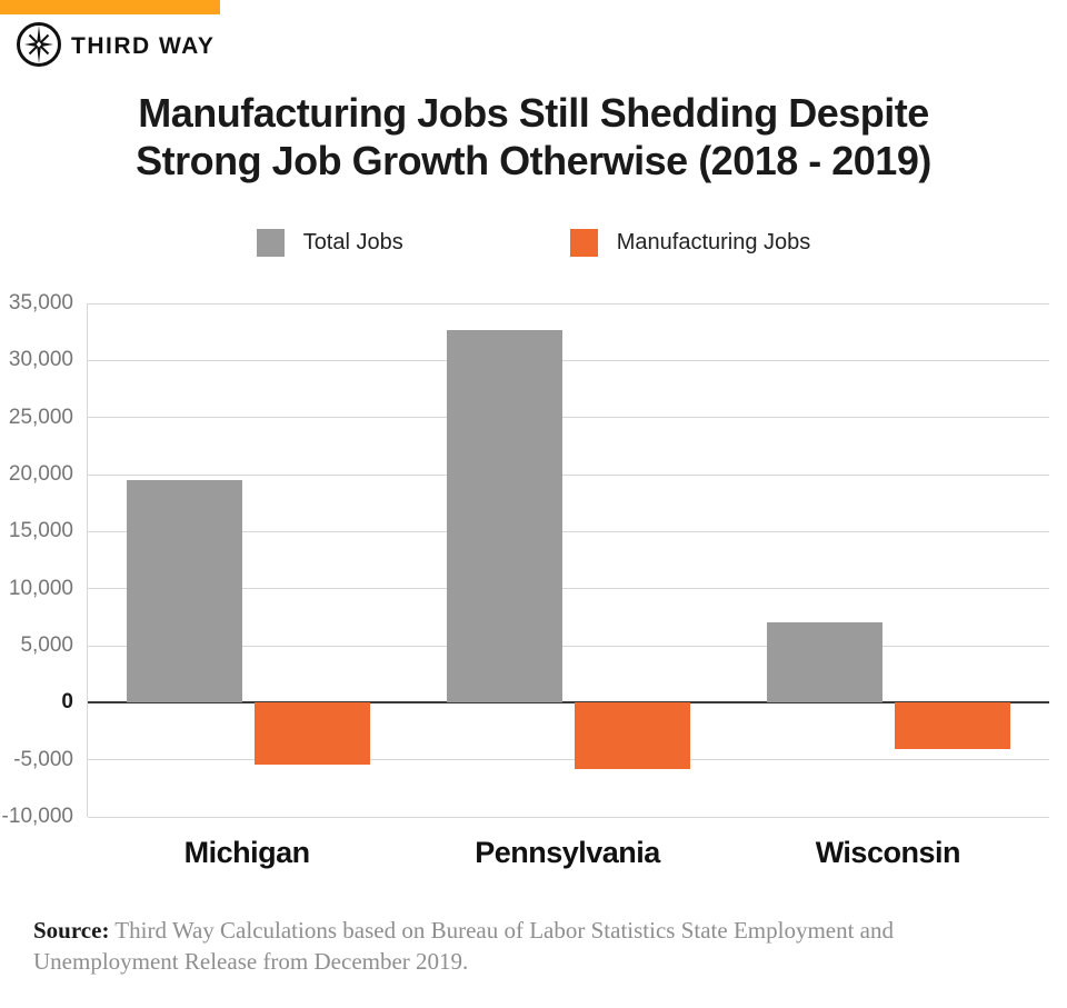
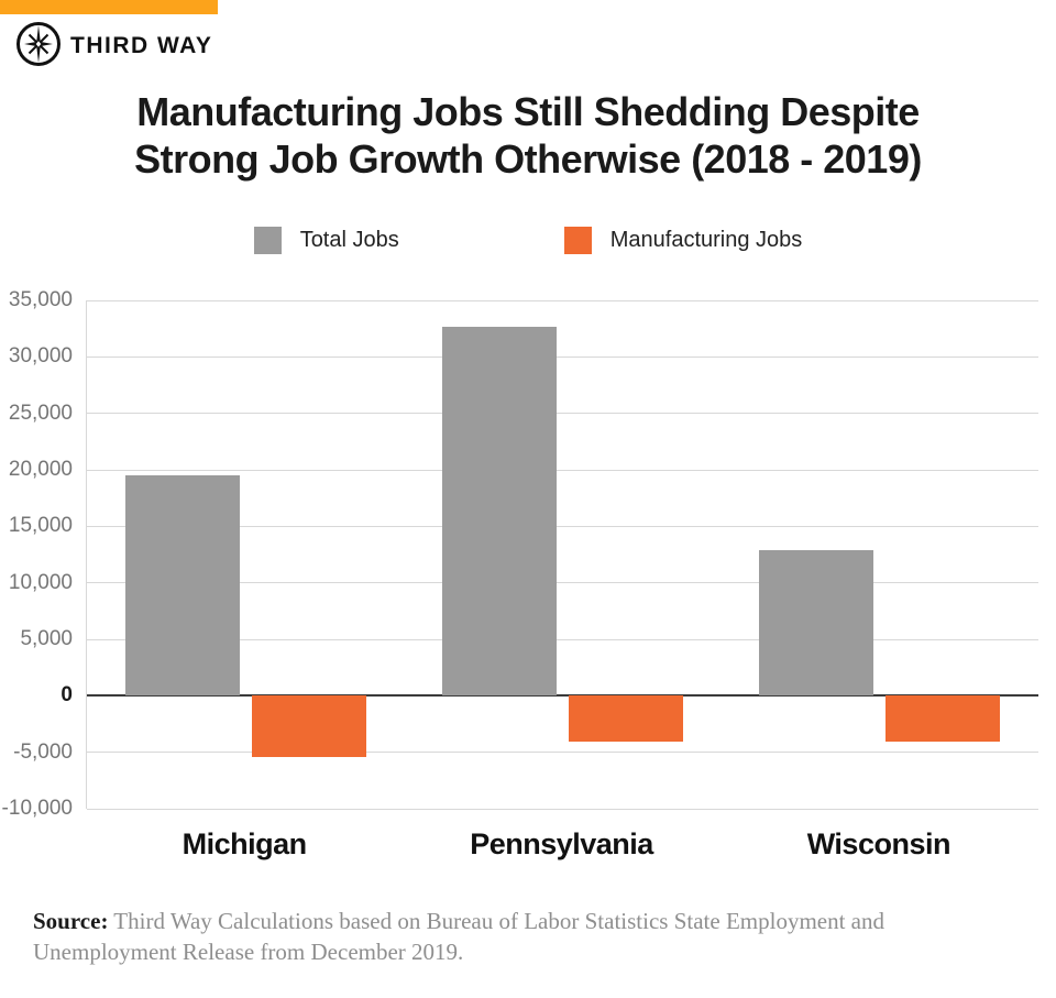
Manufacturing Jobs/Pennsylvania: -5800 -> -4100
Total Jobs/Wisconsin: 7000 -> 12900
